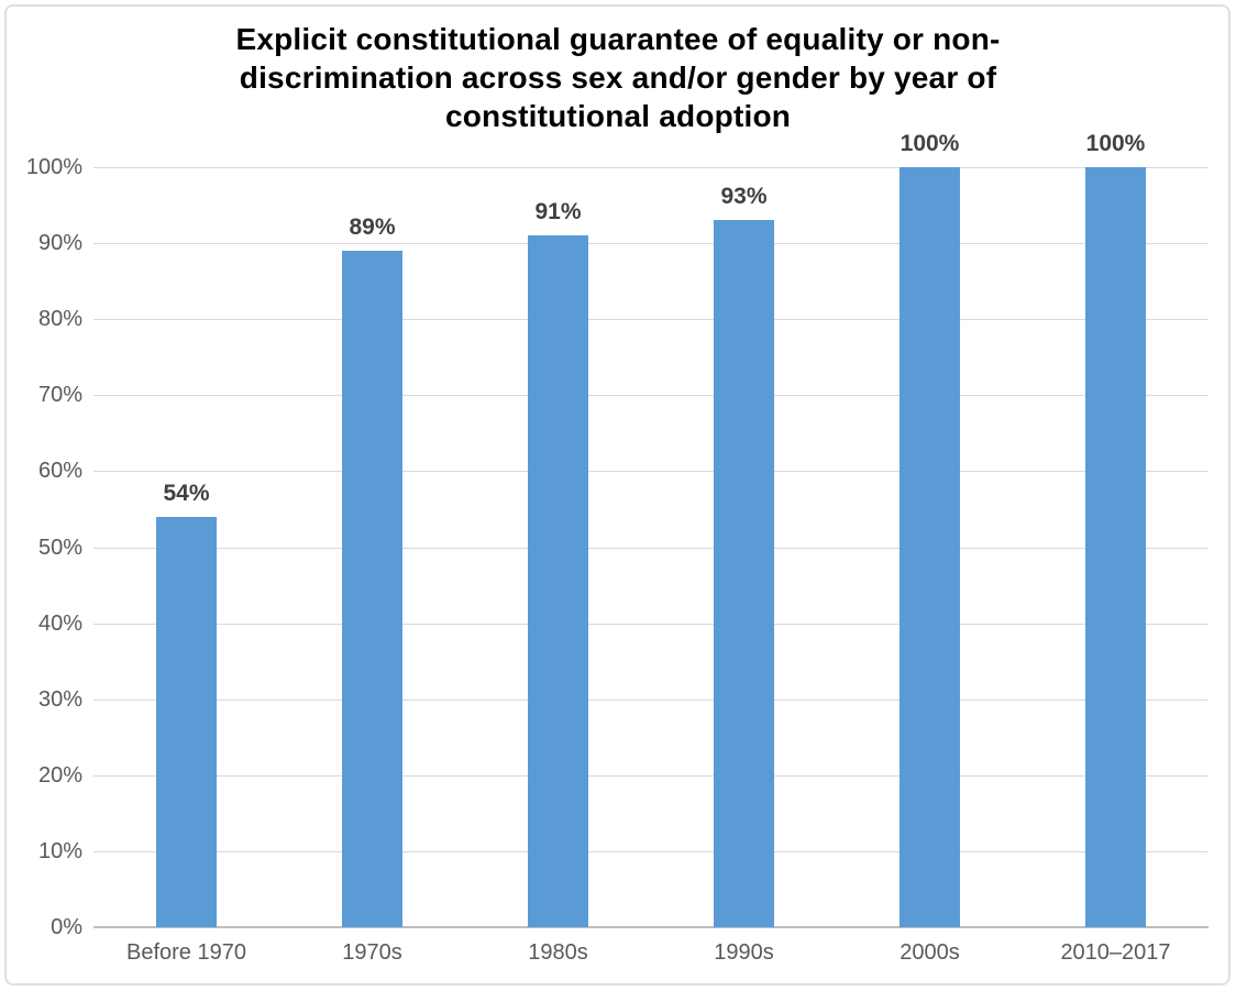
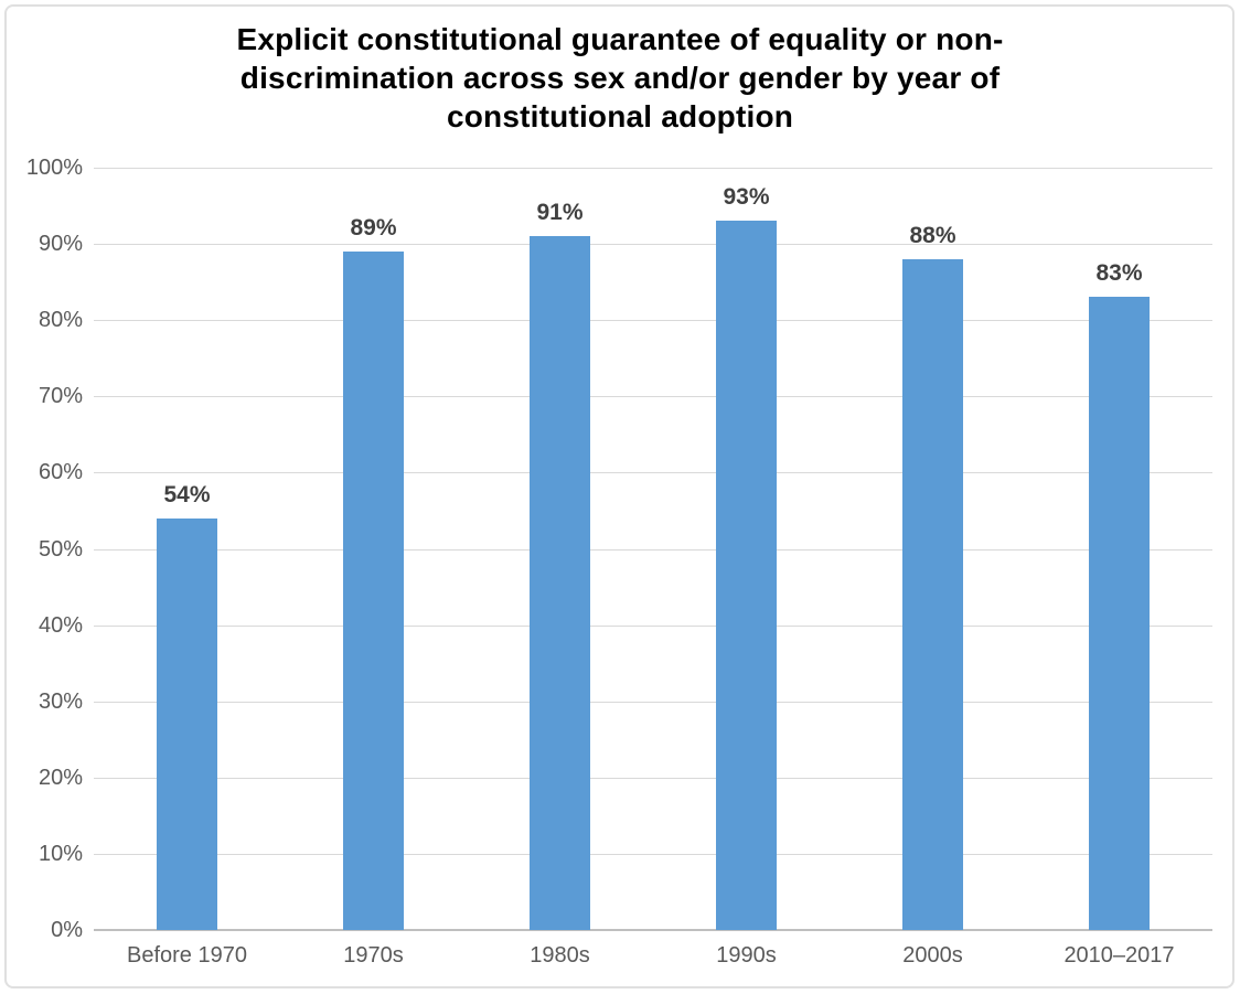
2000s: 100% -> 88%
2010–2017: 100% -> 83%
